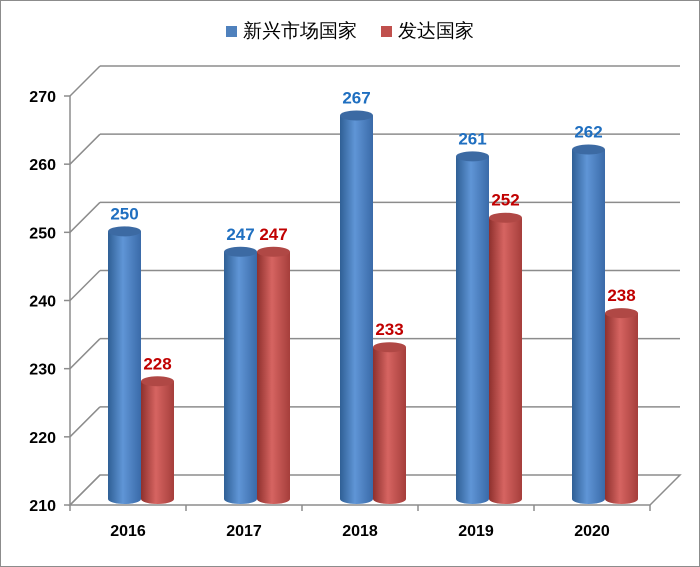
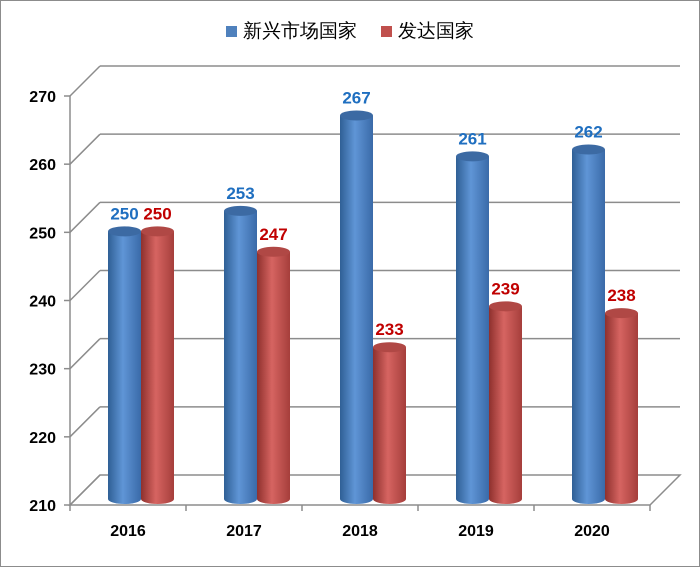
发达国家/2016: 228 -> 250
新兴市场国家/2017: 247 -> 253
发达国家/2019: 252 -> 239
